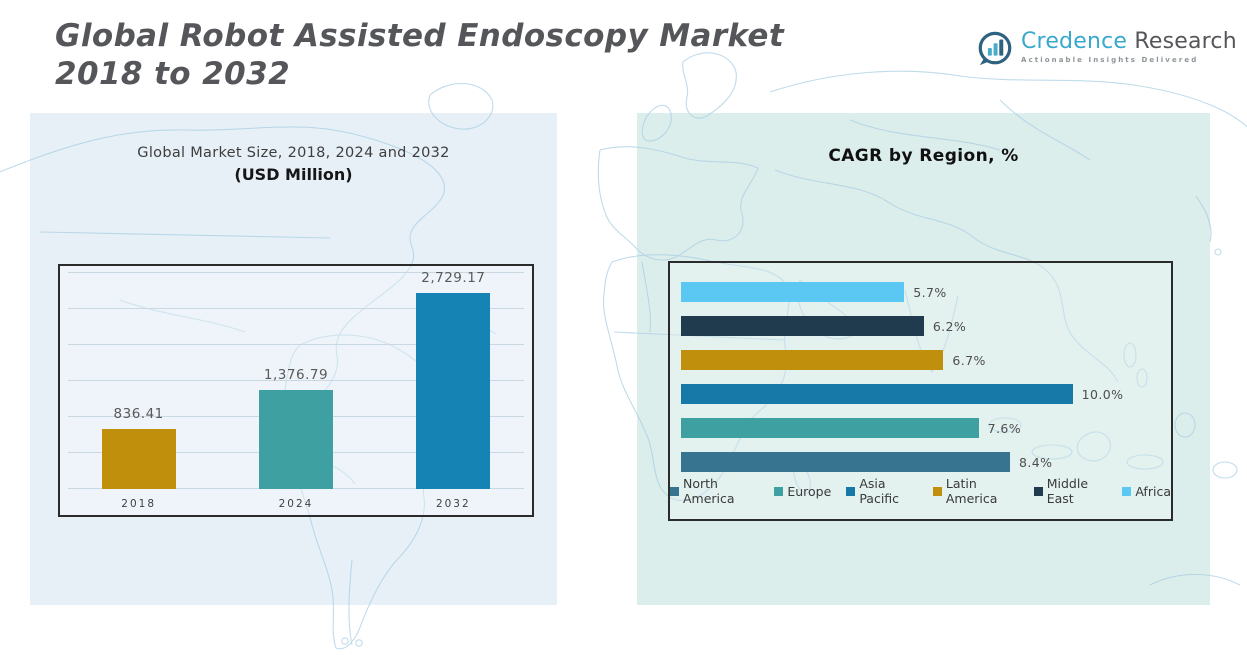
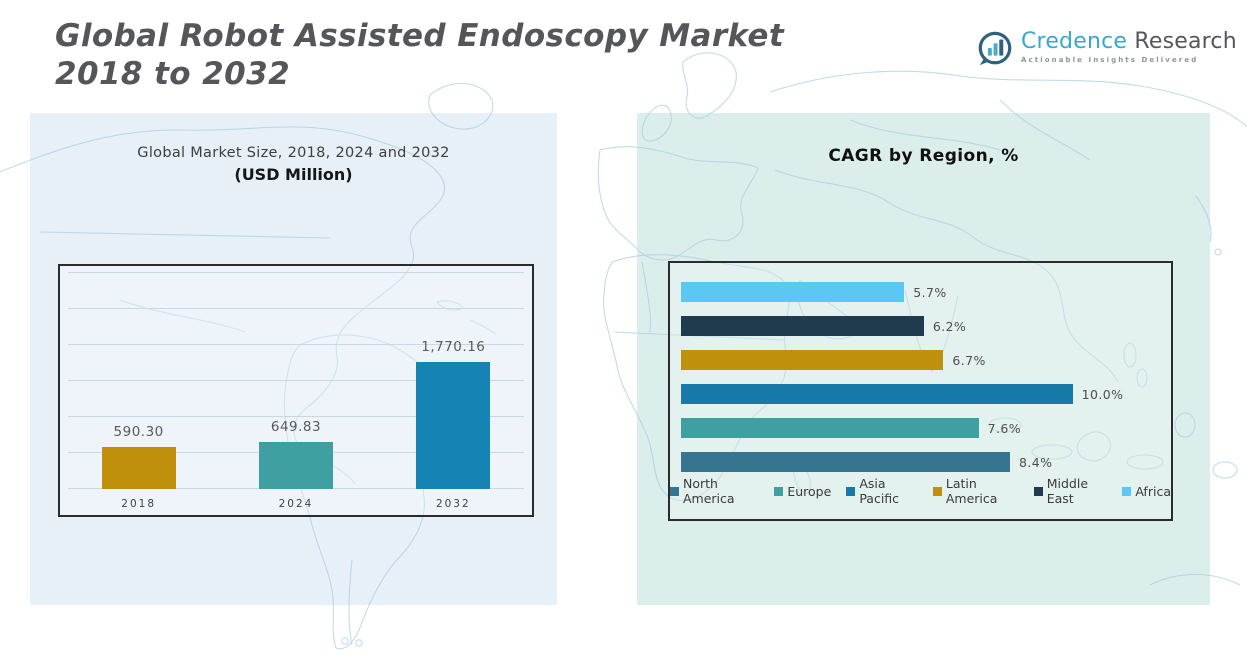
Global Market Size, 2018, 2024 and 2032/2018: 836.41 -> 590.30
Global Market Size, 2018, 2024 and 2032/2024: 1,376.79 -> 649.83
Global Market Size, 2018, 2024 and 2032/2032: 2,729.17 -> 1,770.16
